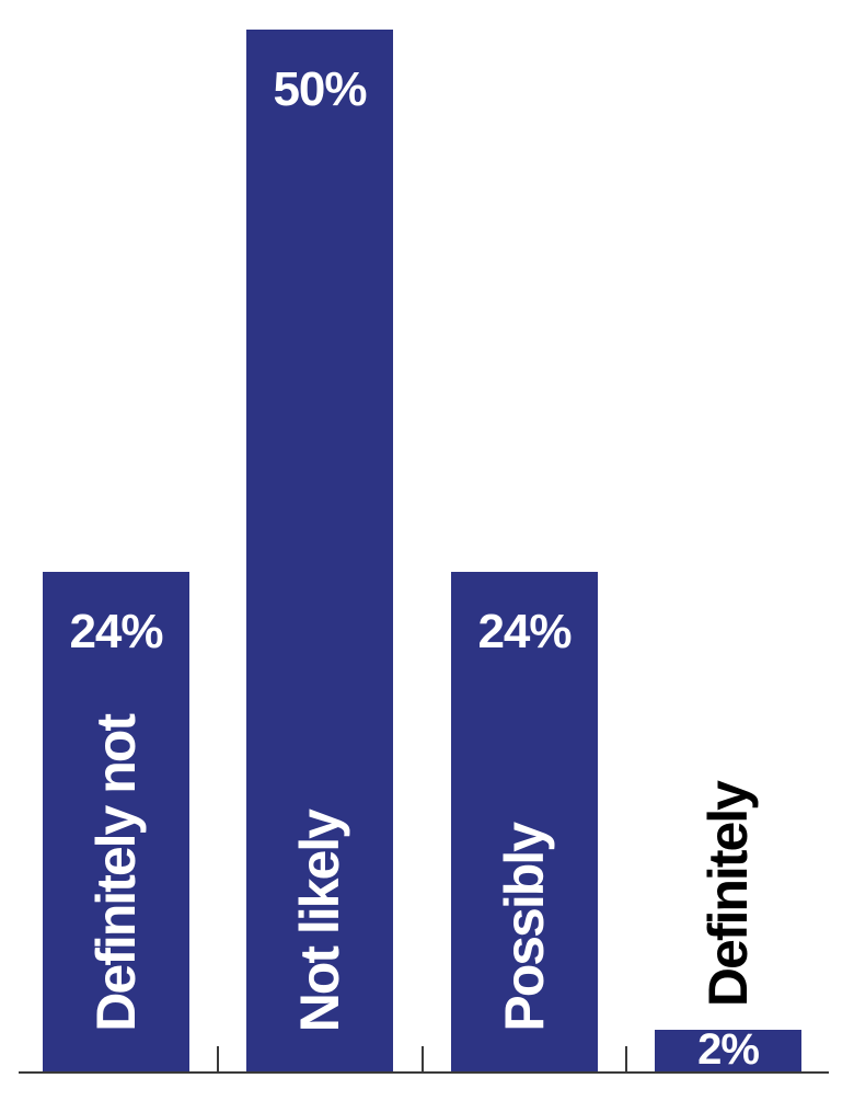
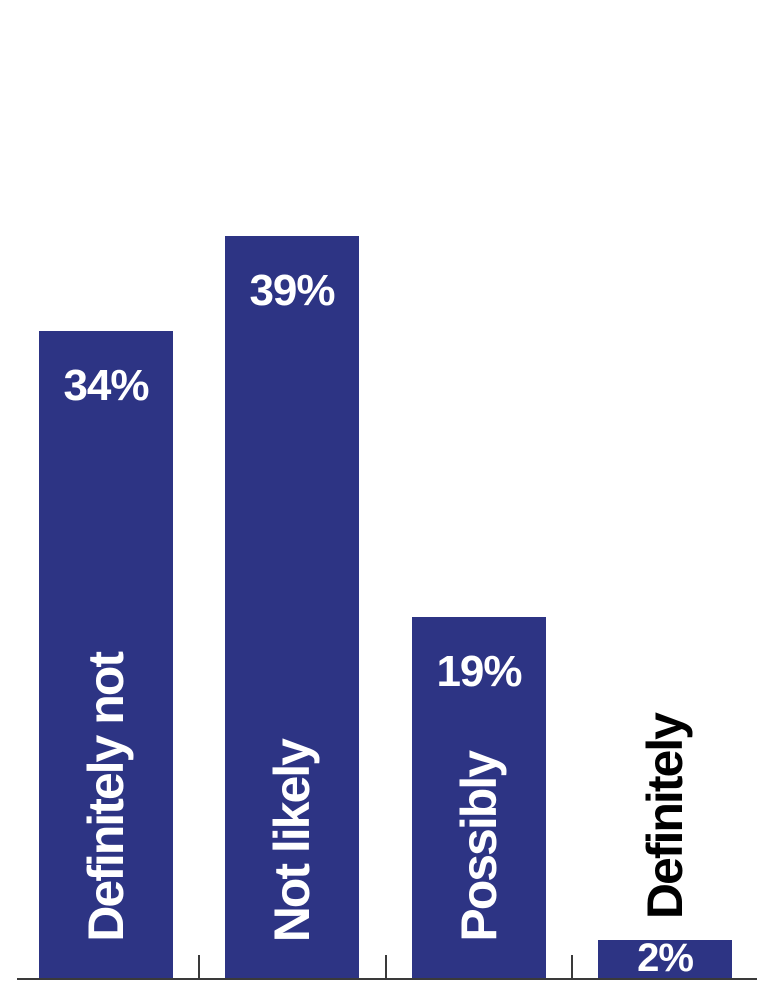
Definitely not: 24% -> 34%
Not likely: 50% -> 39%
Possibly: 24% -> 19%
